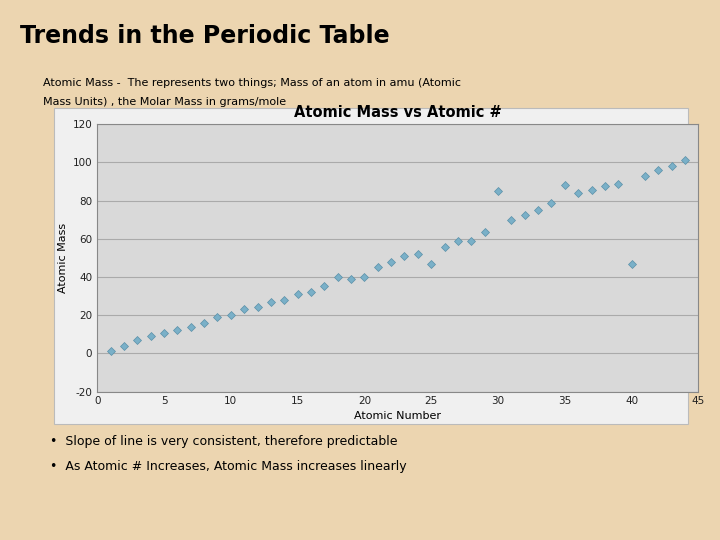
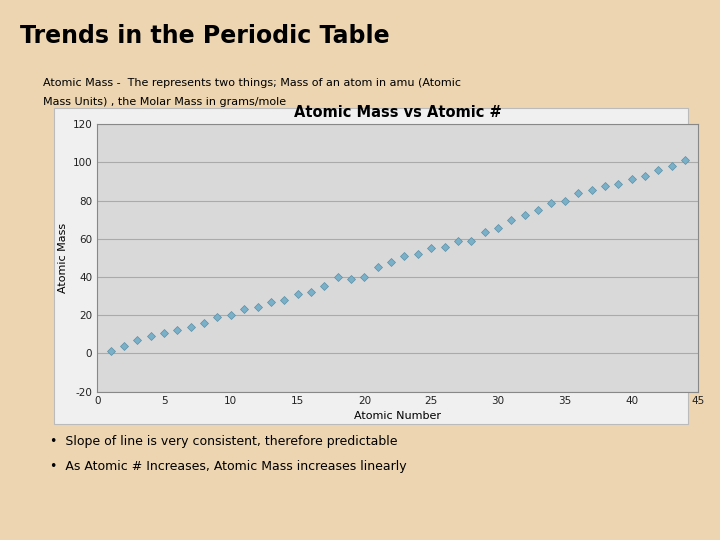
25: 47 -> 55
30: 85 -> 65
35: 88 -> 80
40: 47 -> 91
